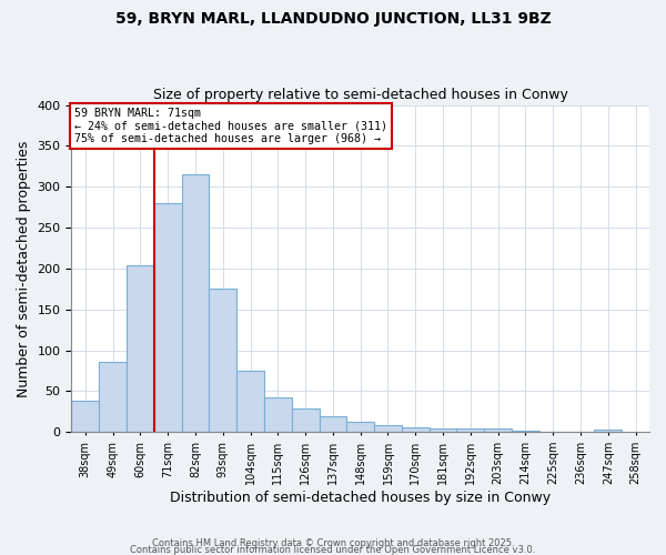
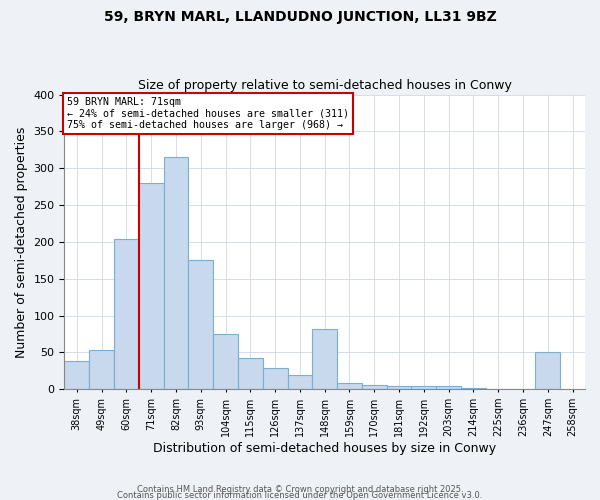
49sqm: 86 -> 54
148sqm: 13 -> 82
247sqm: 3 -> 50
